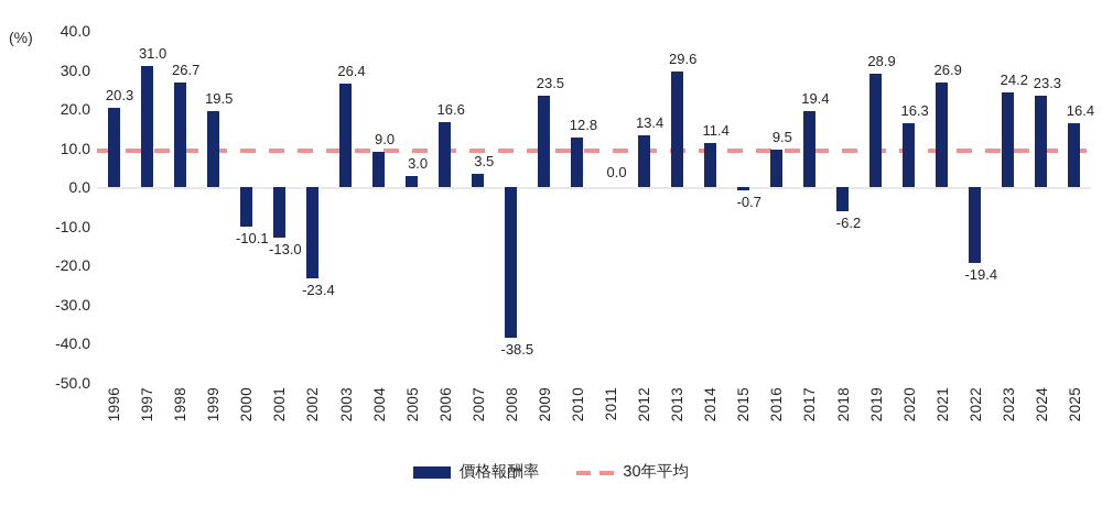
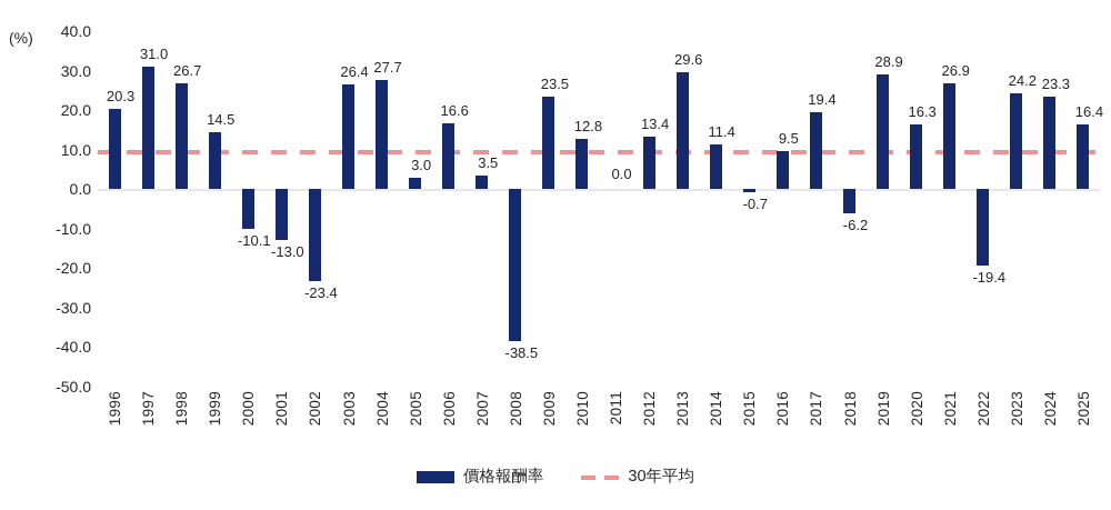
1999: 19.5 -> 14.5
2004: 9.0 -> 27.7
